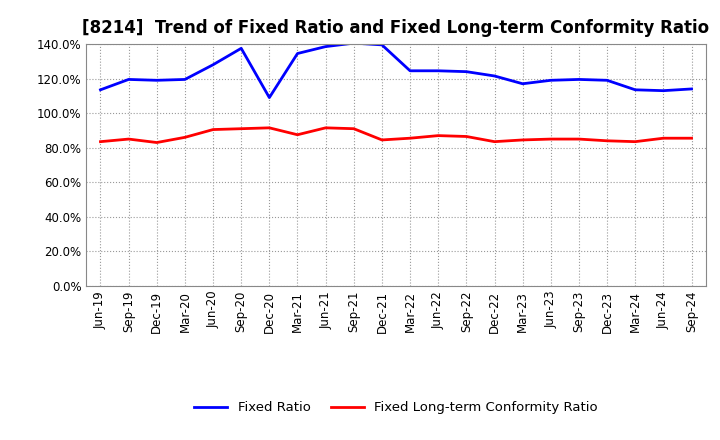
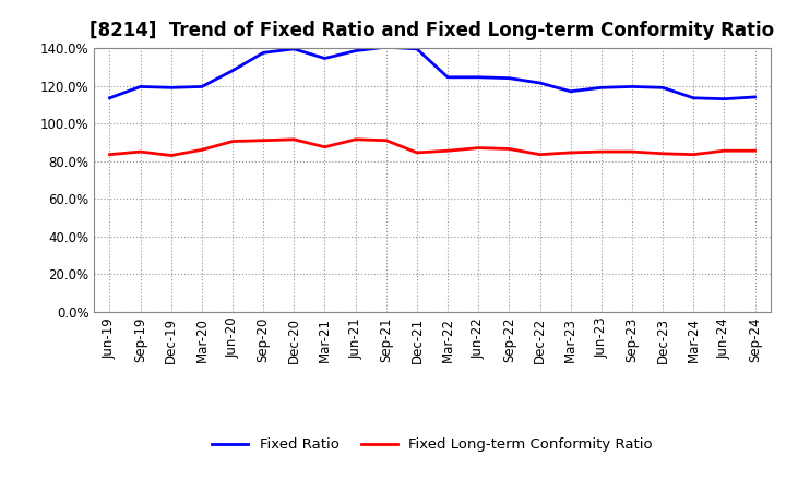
Fixed Ratio/Dec-20: 109% -> 140%
